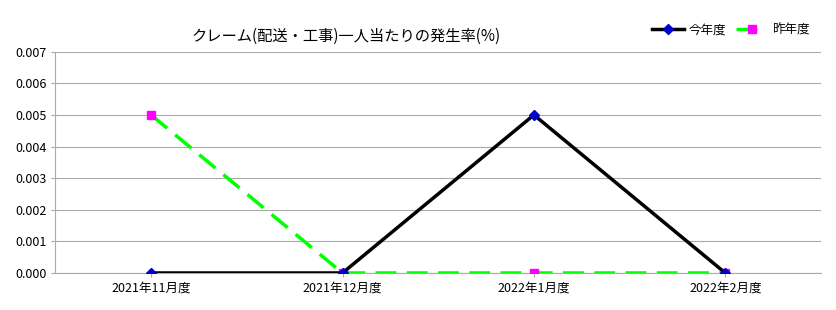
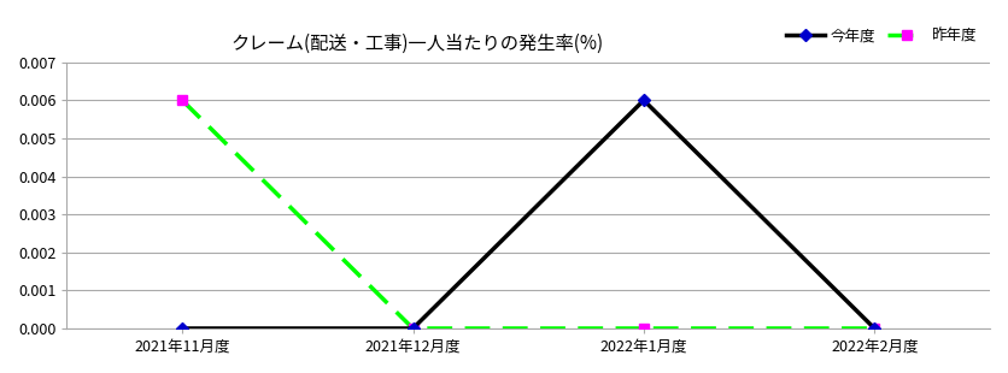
昨年度/2021年11月度: 0.005 -> 0.006
今年度/2022年1月度: 0.005 -> 0.006
